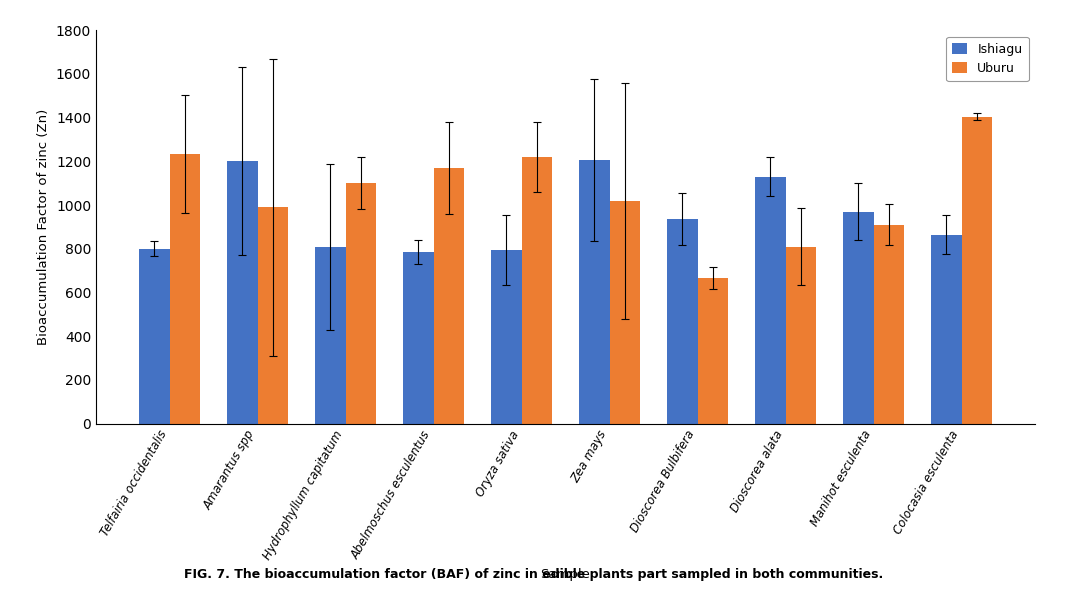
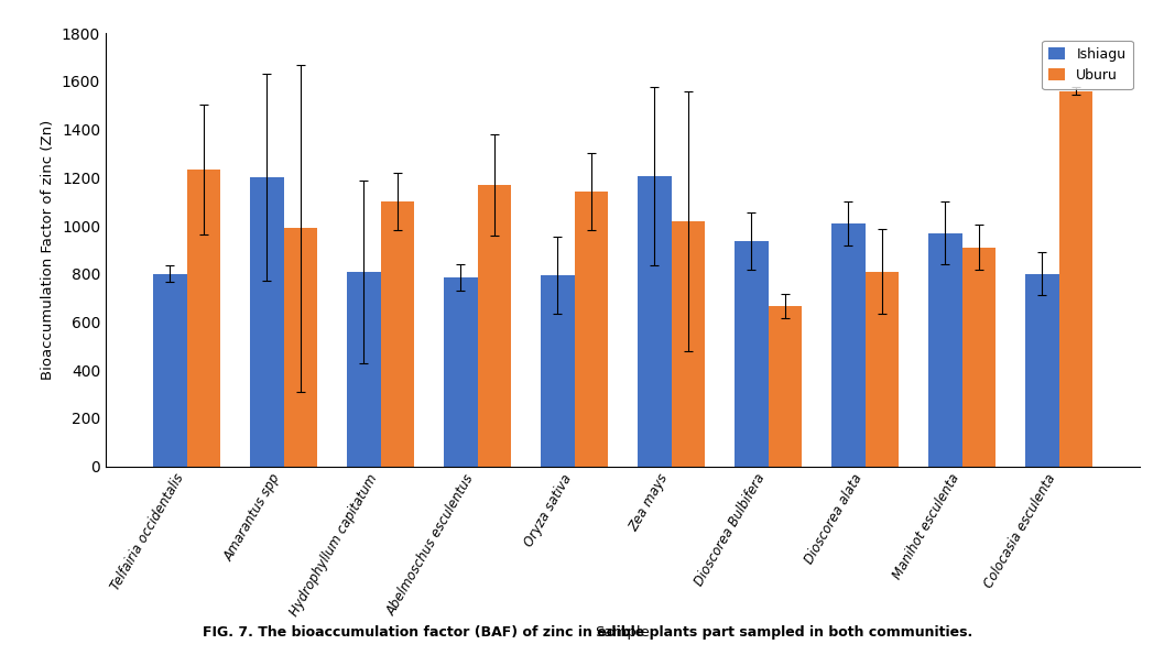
Uburu/Oryza sativa: 1220 -> 1140
Ishiagu/Dioscorea alata: 1130 -> 1010
Ishiagu/Colocasia esculenta: 865 -> 800
Uburu/Colocasia esculenta: 1405 -> 1560
